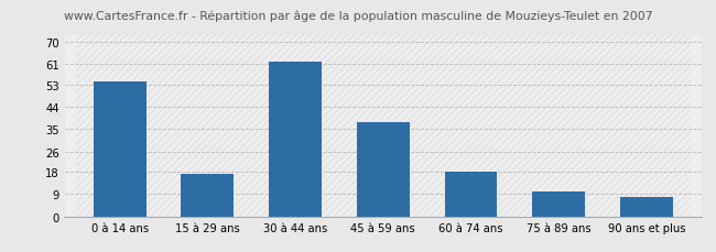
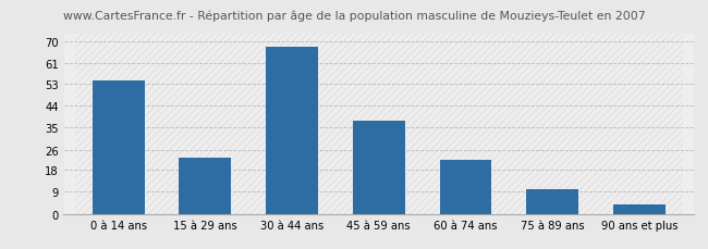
15 à 29 ans: 17 -> 23
30 à 44 ans: 62 -> 68
60 à 74 ans: 18 -> 22
90 ans et plus: 8 -> 4
